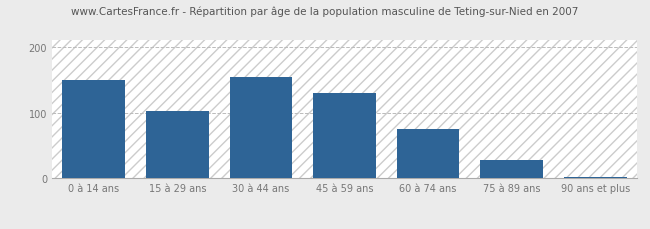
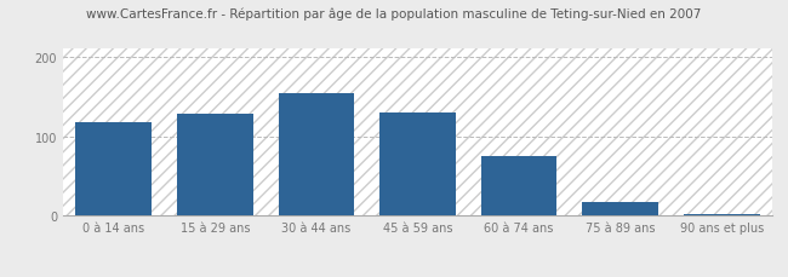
0 à 14 ans: 150 -> 118
15 à 29 ans: 102 -> 128
75 à 89 ans: 28 -> 18
